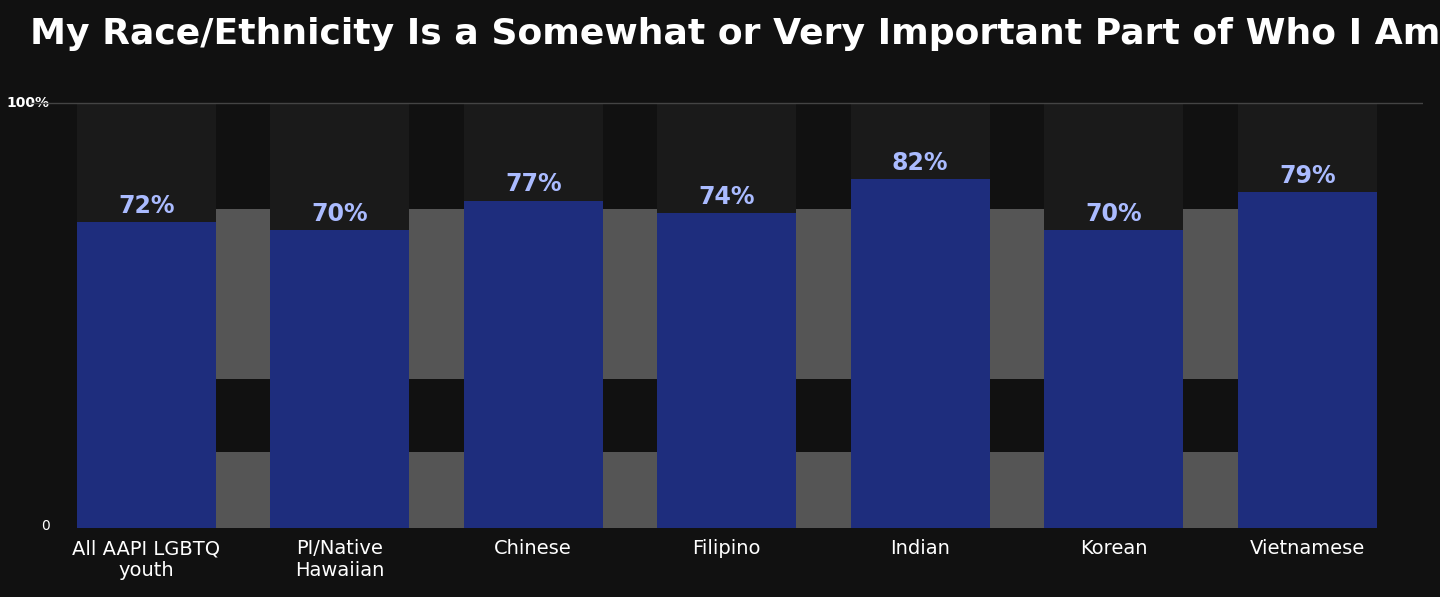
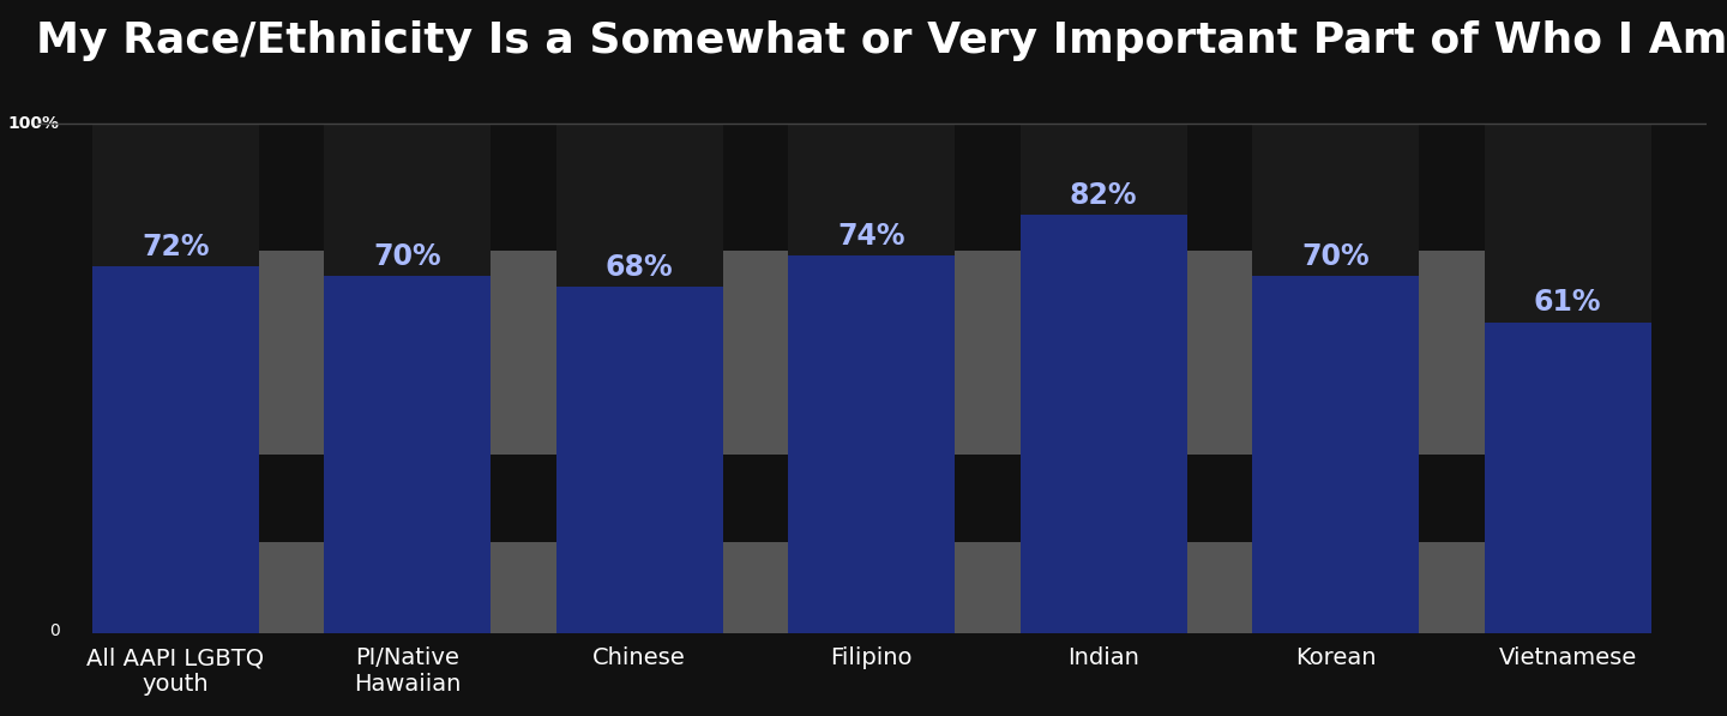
Chinese: 77% -> 68%
Vietnamese: 79% -> 61%
